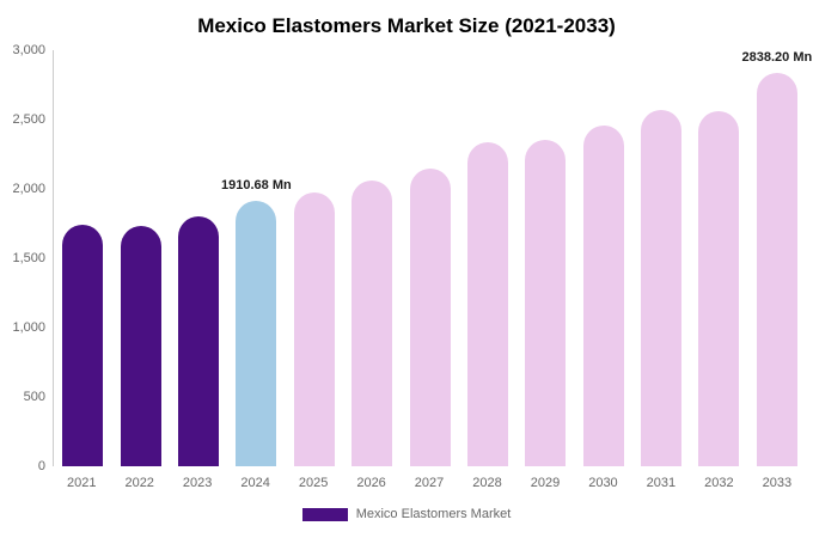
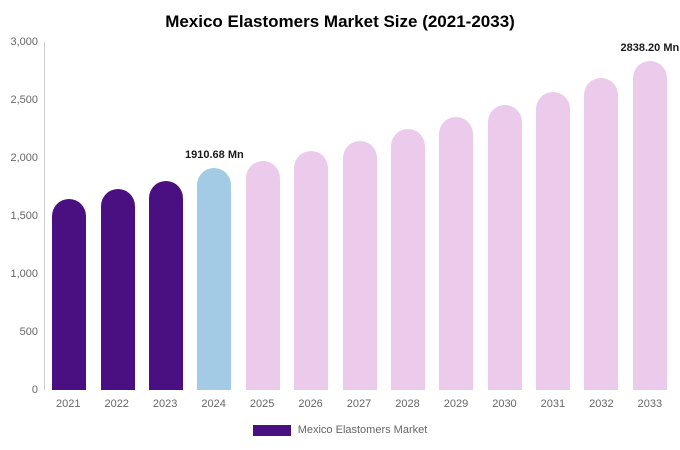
2021: 1740 -> 1650
2028: 2340 -> 2250
2032: 2560 -> 2690
